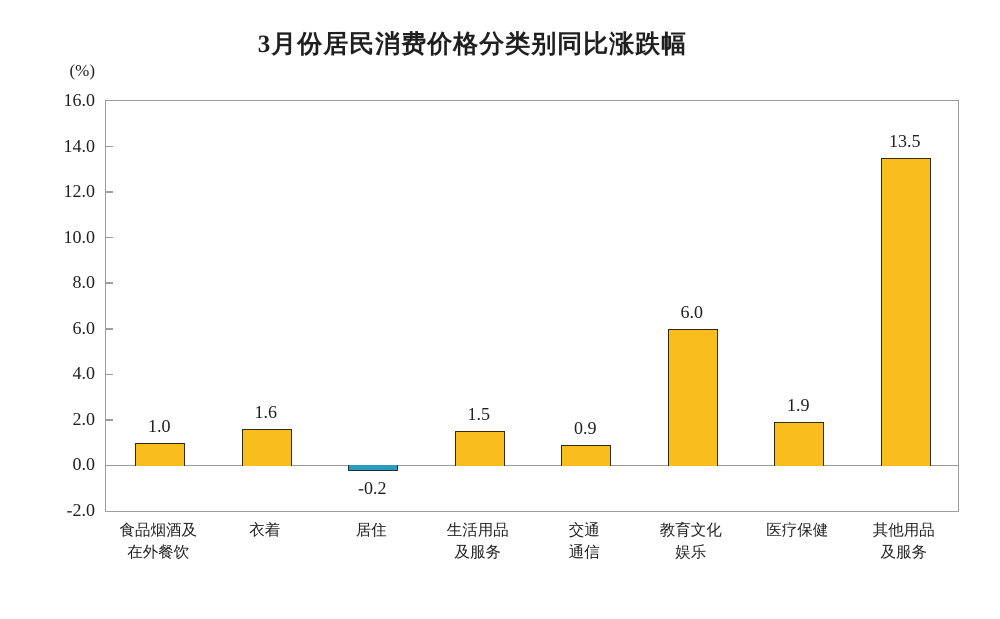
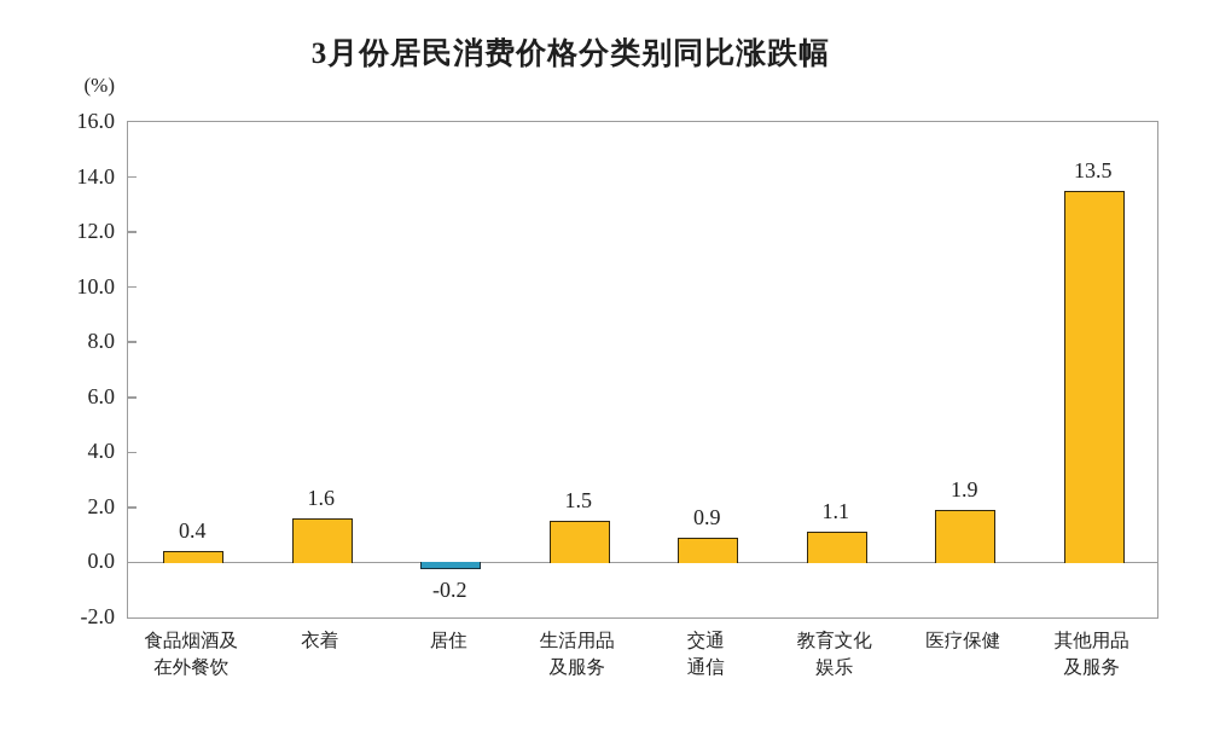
食品烟酒及 在外餐饮: 1.0 -> 0.4
教育文化 娱乐: 6.0 -> 1.1
